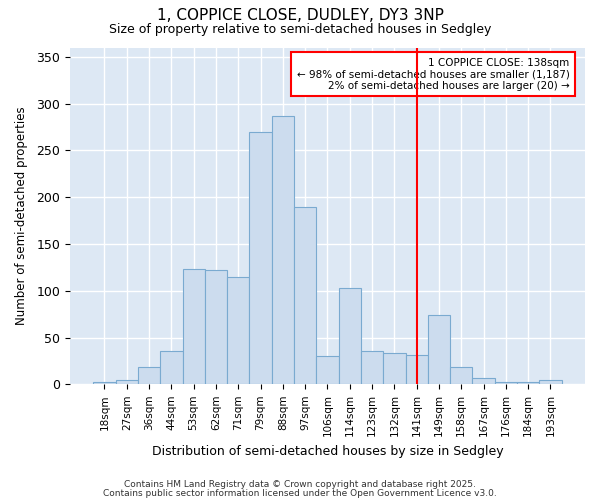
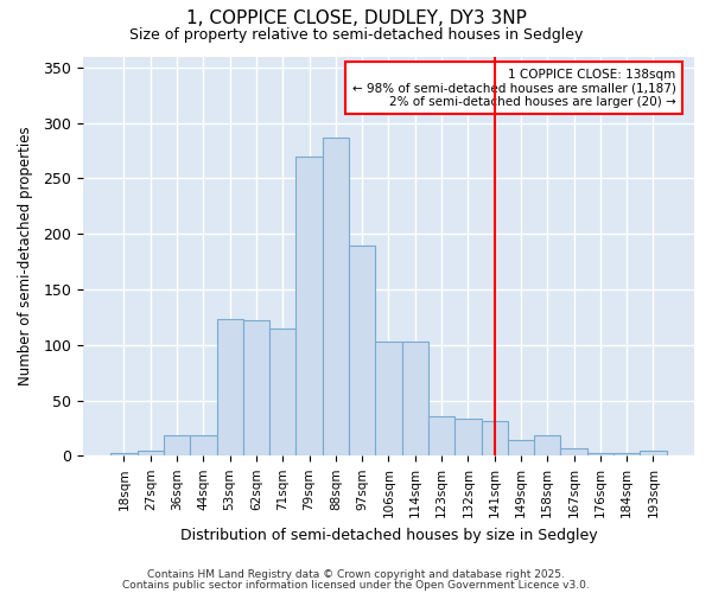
44sqm: 36 -> 18
106sqm: 30 -> 103
149sqm: 74 -> 14
